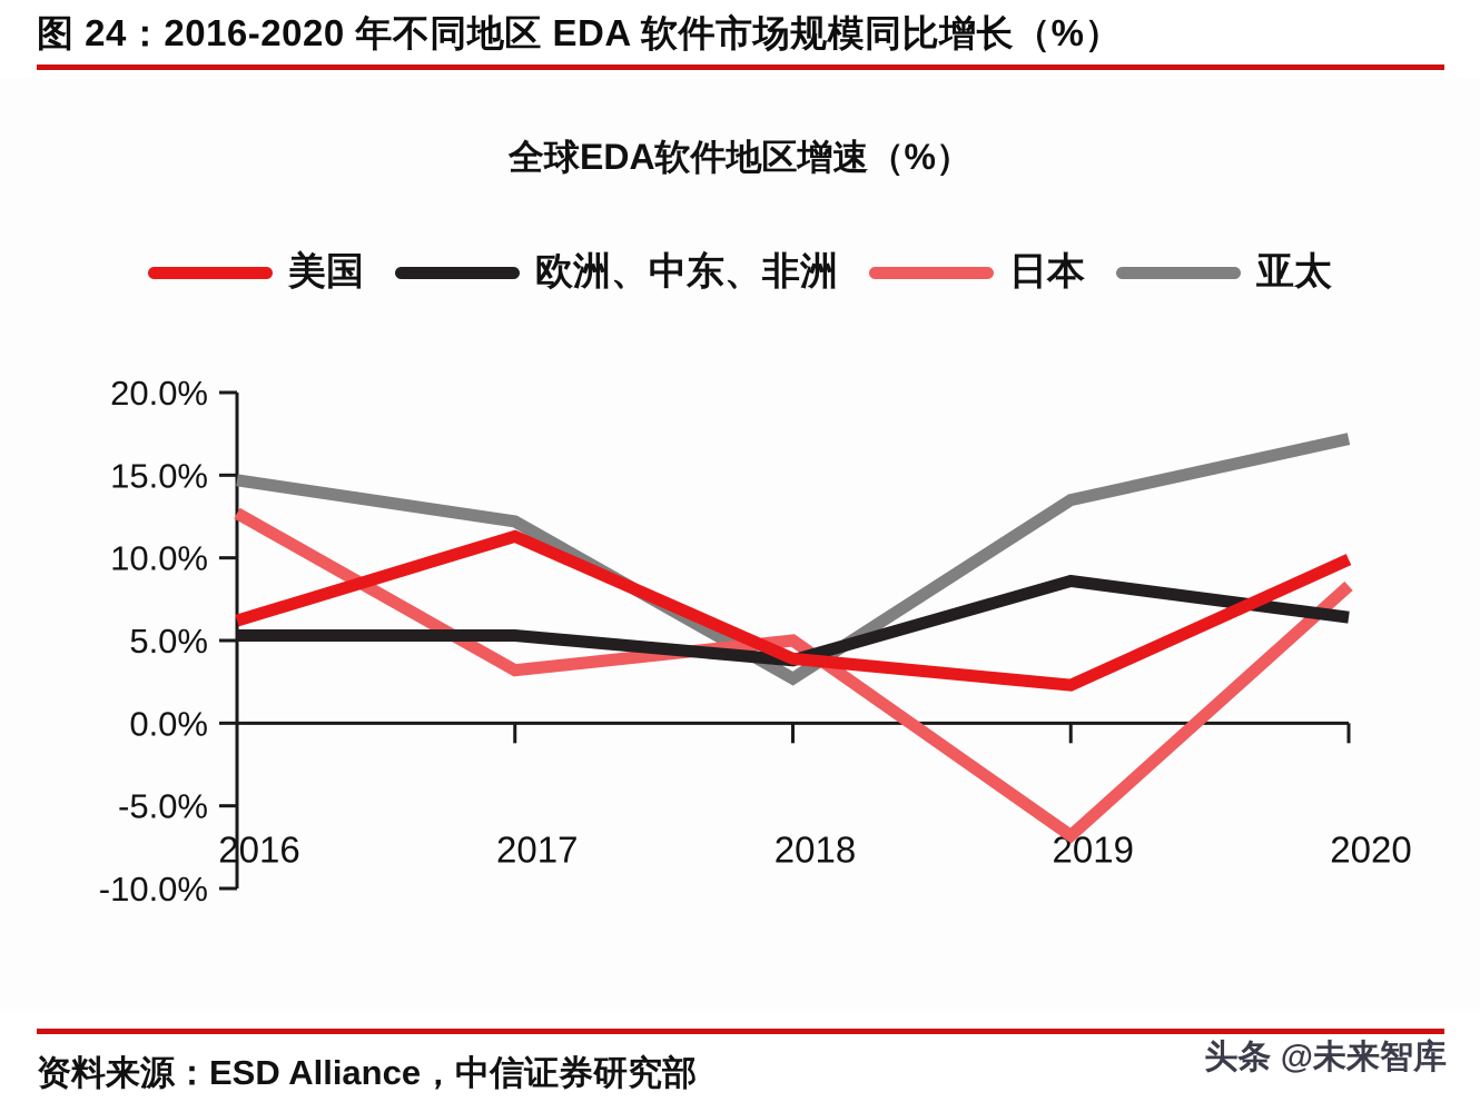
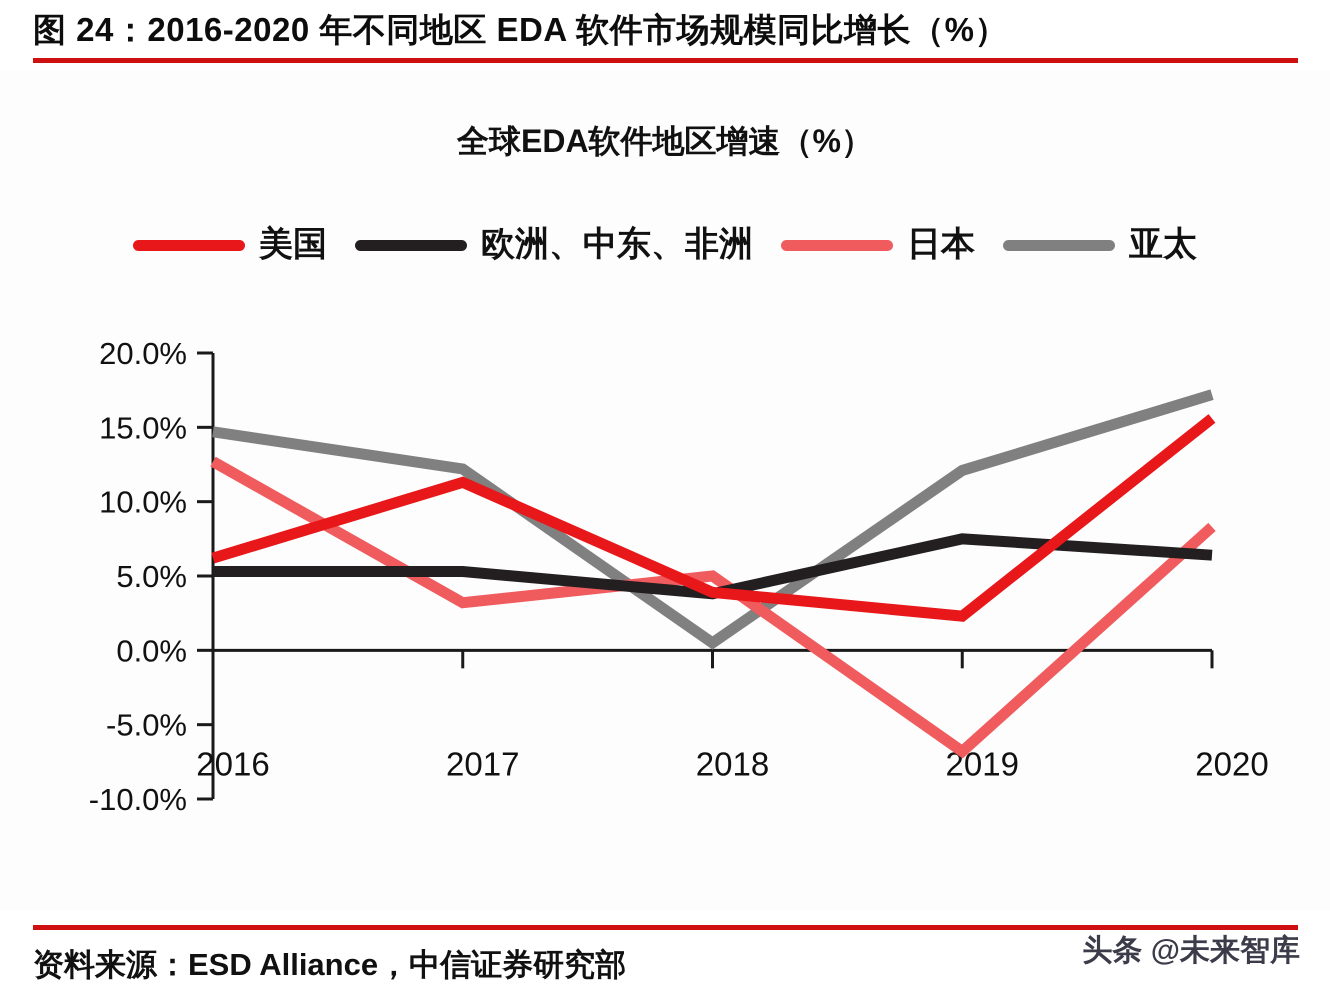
亚太/2018: 2.7% -> 0.5%
欧洲、中东、非洲/2019: 8.6% -> 7.5%
亚太/2019: 13.5% -> 12.1%
美国/2020: 9.9% -> 15.6%
